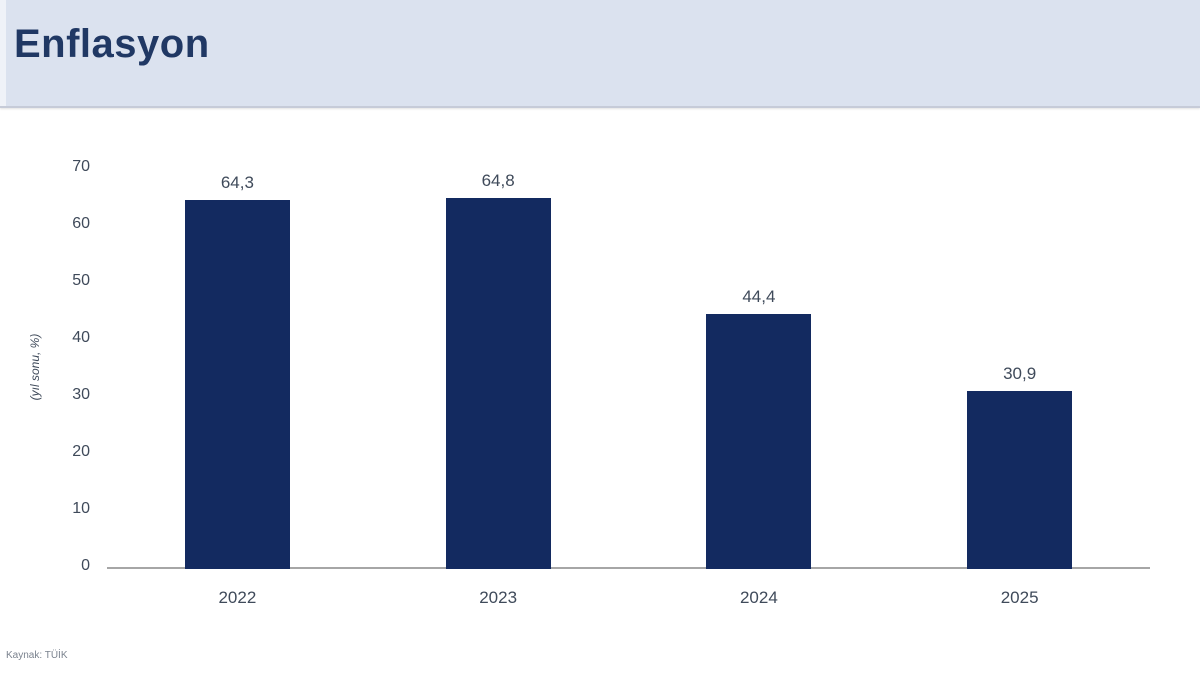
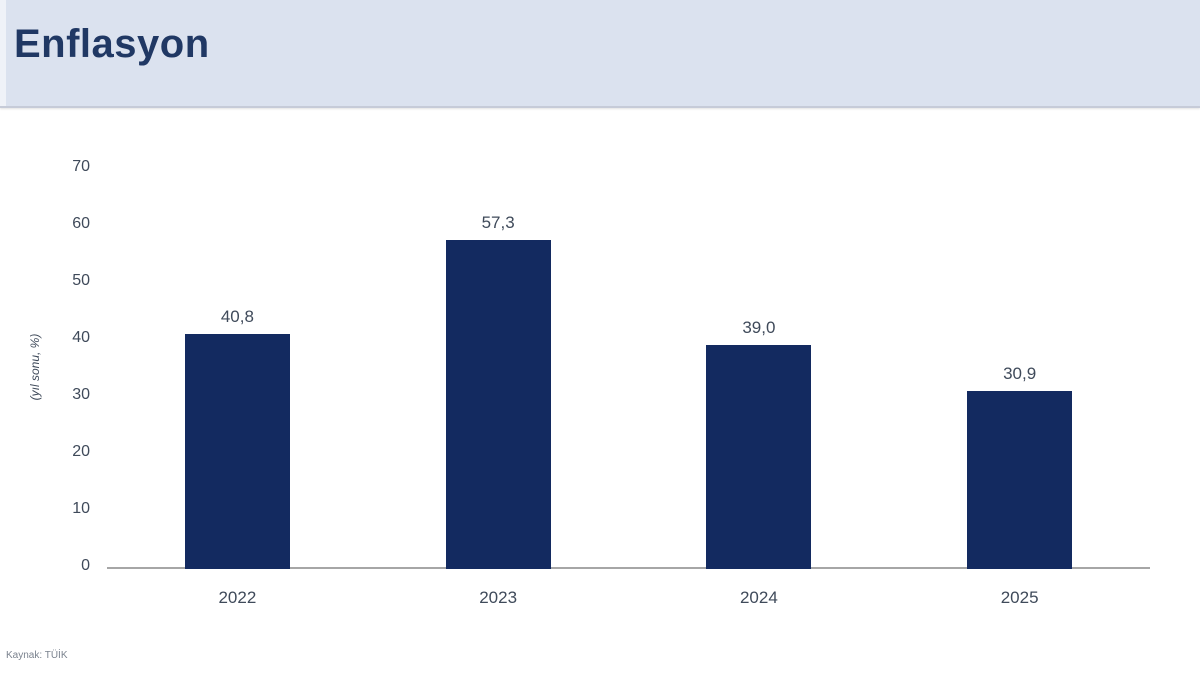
2022: 64,3 -> 40,8
2023: 64,8 -> 57,3
2024: 44,4 -> 39,0
